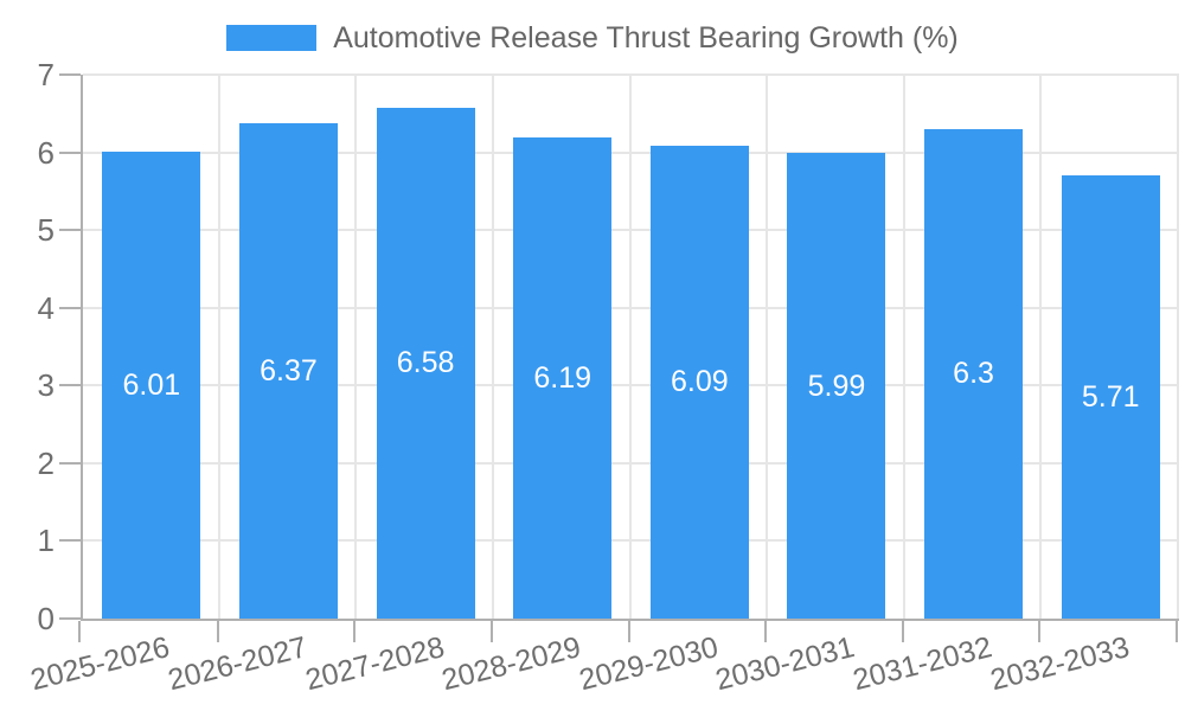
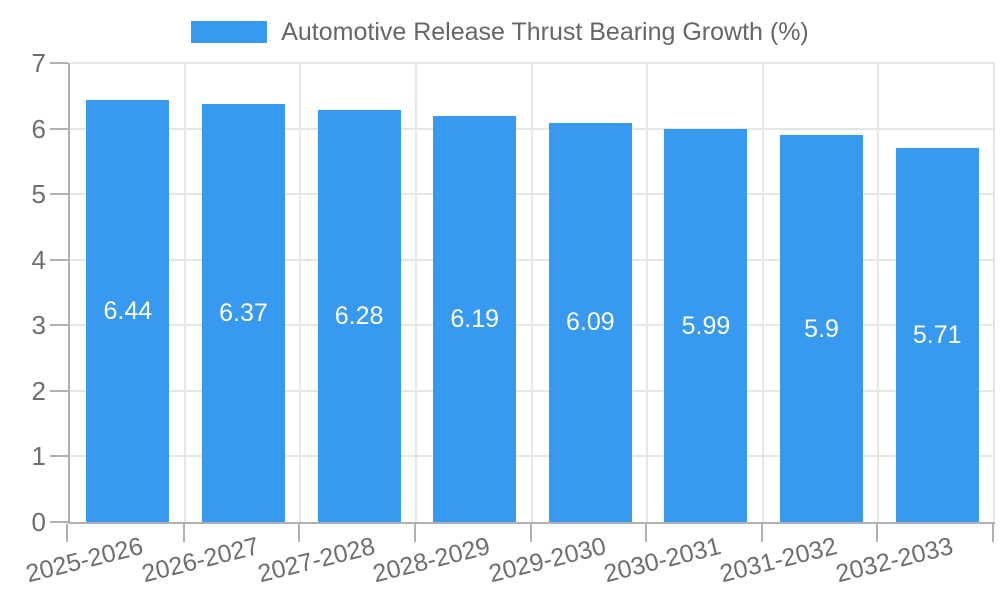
2025-2026: 6.01 -> 6.44
2027-2028: 6.58 -> 6.28
2031-2032: 6.3 -> 5.9
